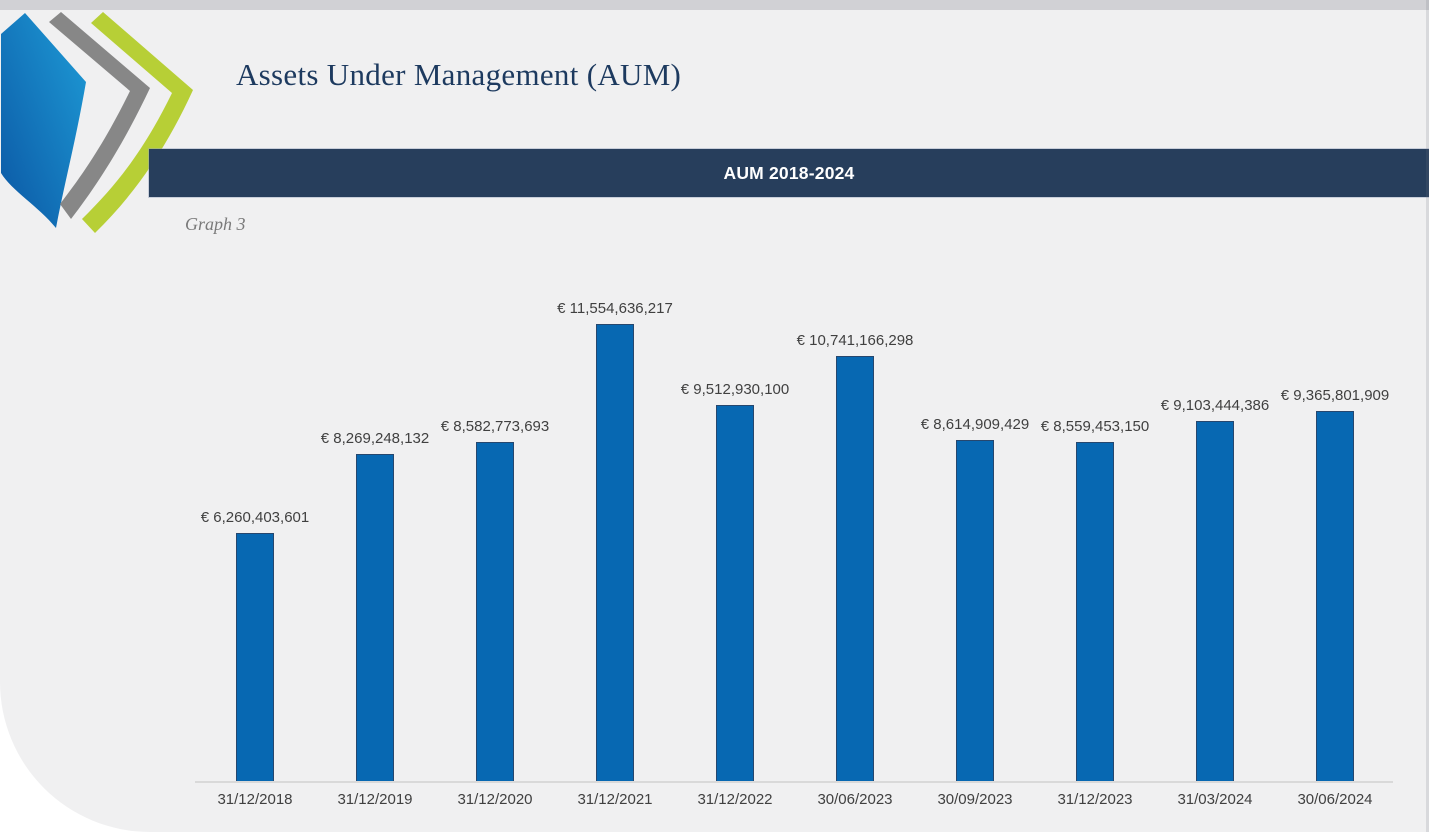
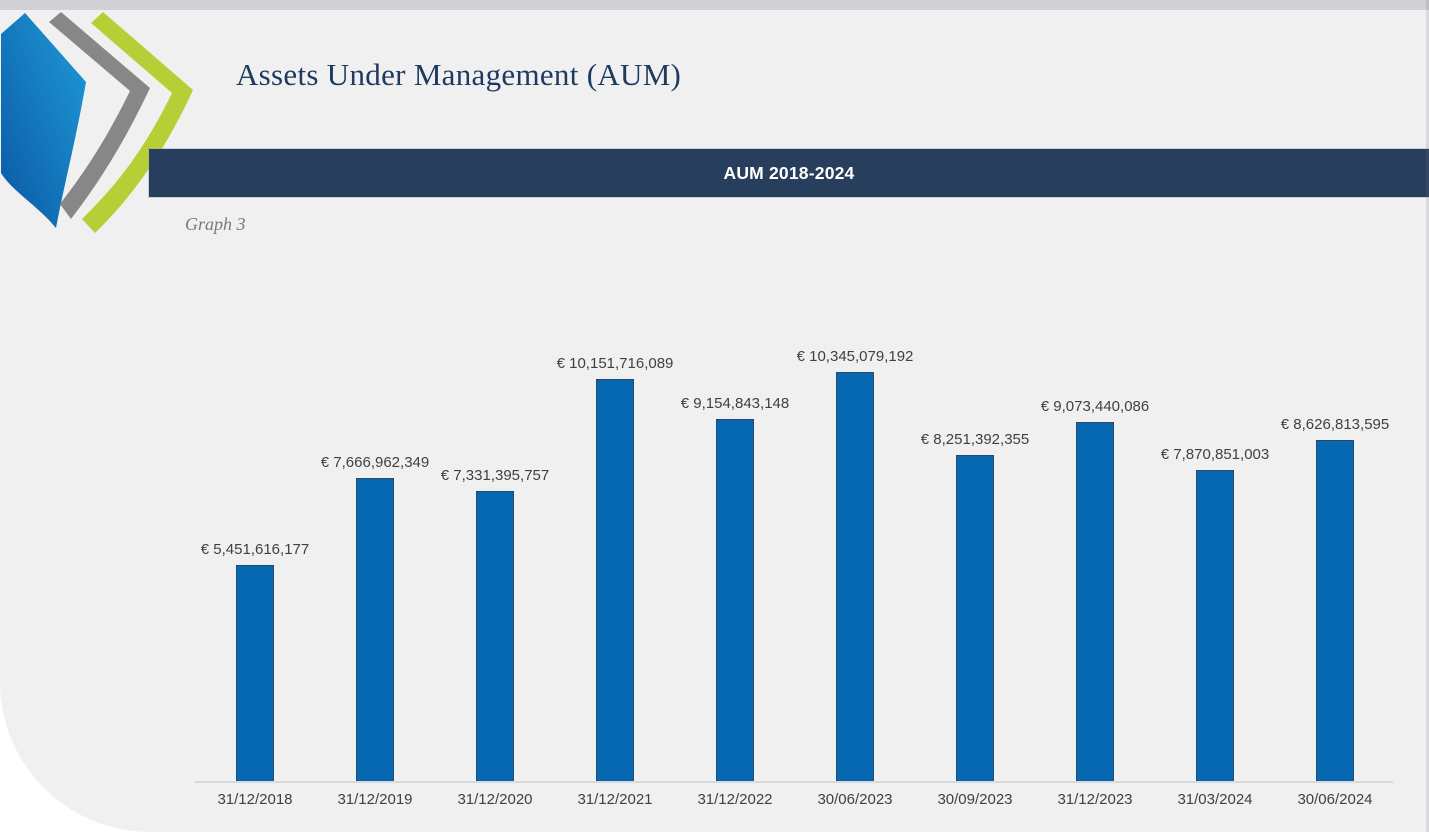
31/12/2018: 6,260,403,601 -> 5,451,616,177
31/12/2019: 8,269,248,132 -> 7,666,962,349
31/12/2020: 8,582,773,693 -> 7,331,395,757
31/12/2021: 11,554,636,217 -> 10,151,716,089
31/12/2022: 9,512,930,100 -> 9,154,843,148
30/06/2023: 10,741,166,298 -> 10,345,079,192
30/09/2023: 8,614,909,429 -> 8,251,392,355
31/12/2023: 8,559,453,150 -> 9,073,440,086
31/03/2024: 9,103,444,386 -> 7,870,851,003
30/06/2024: 9,365,801,909 -> 8,626,813,595
